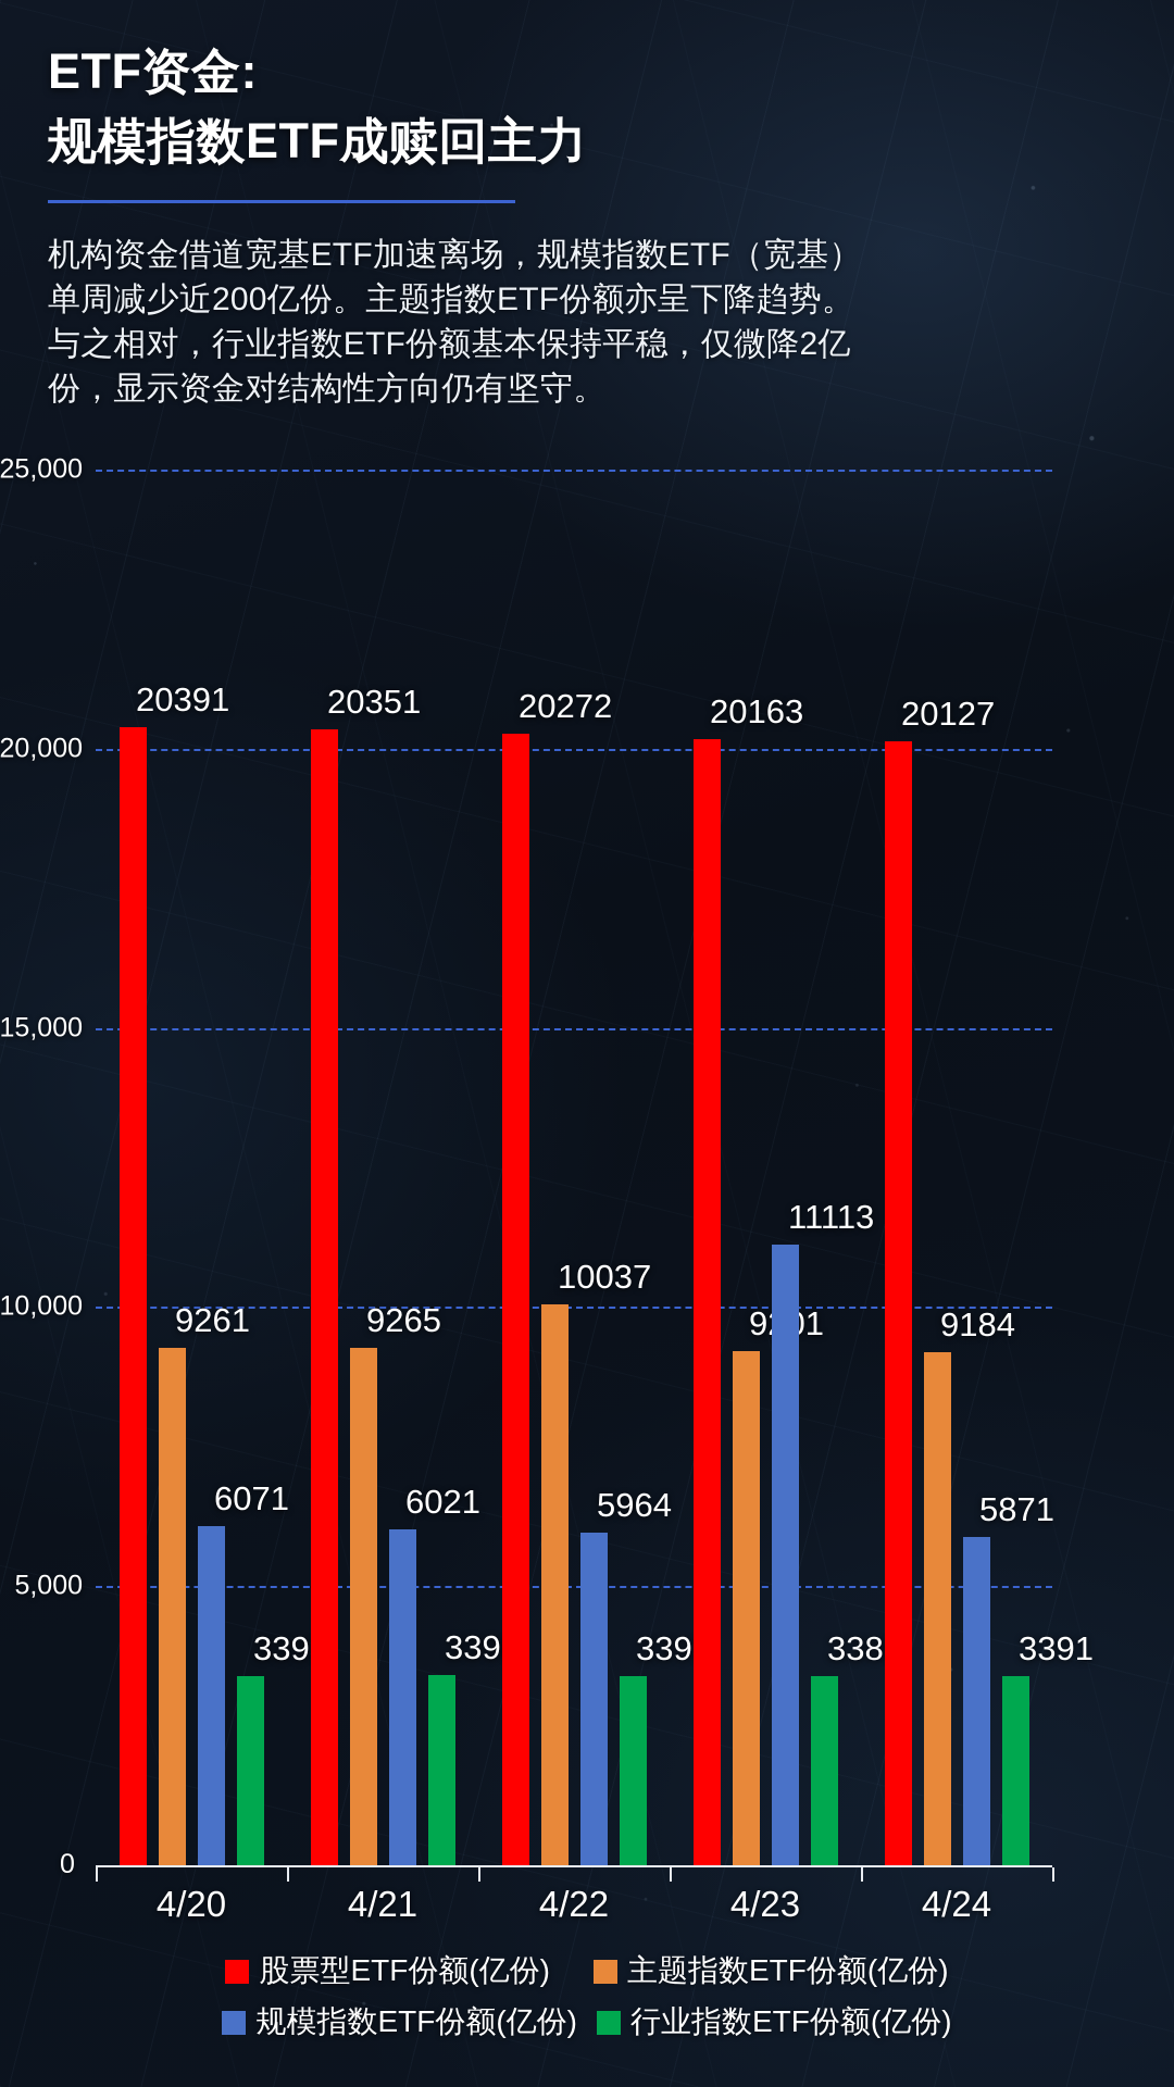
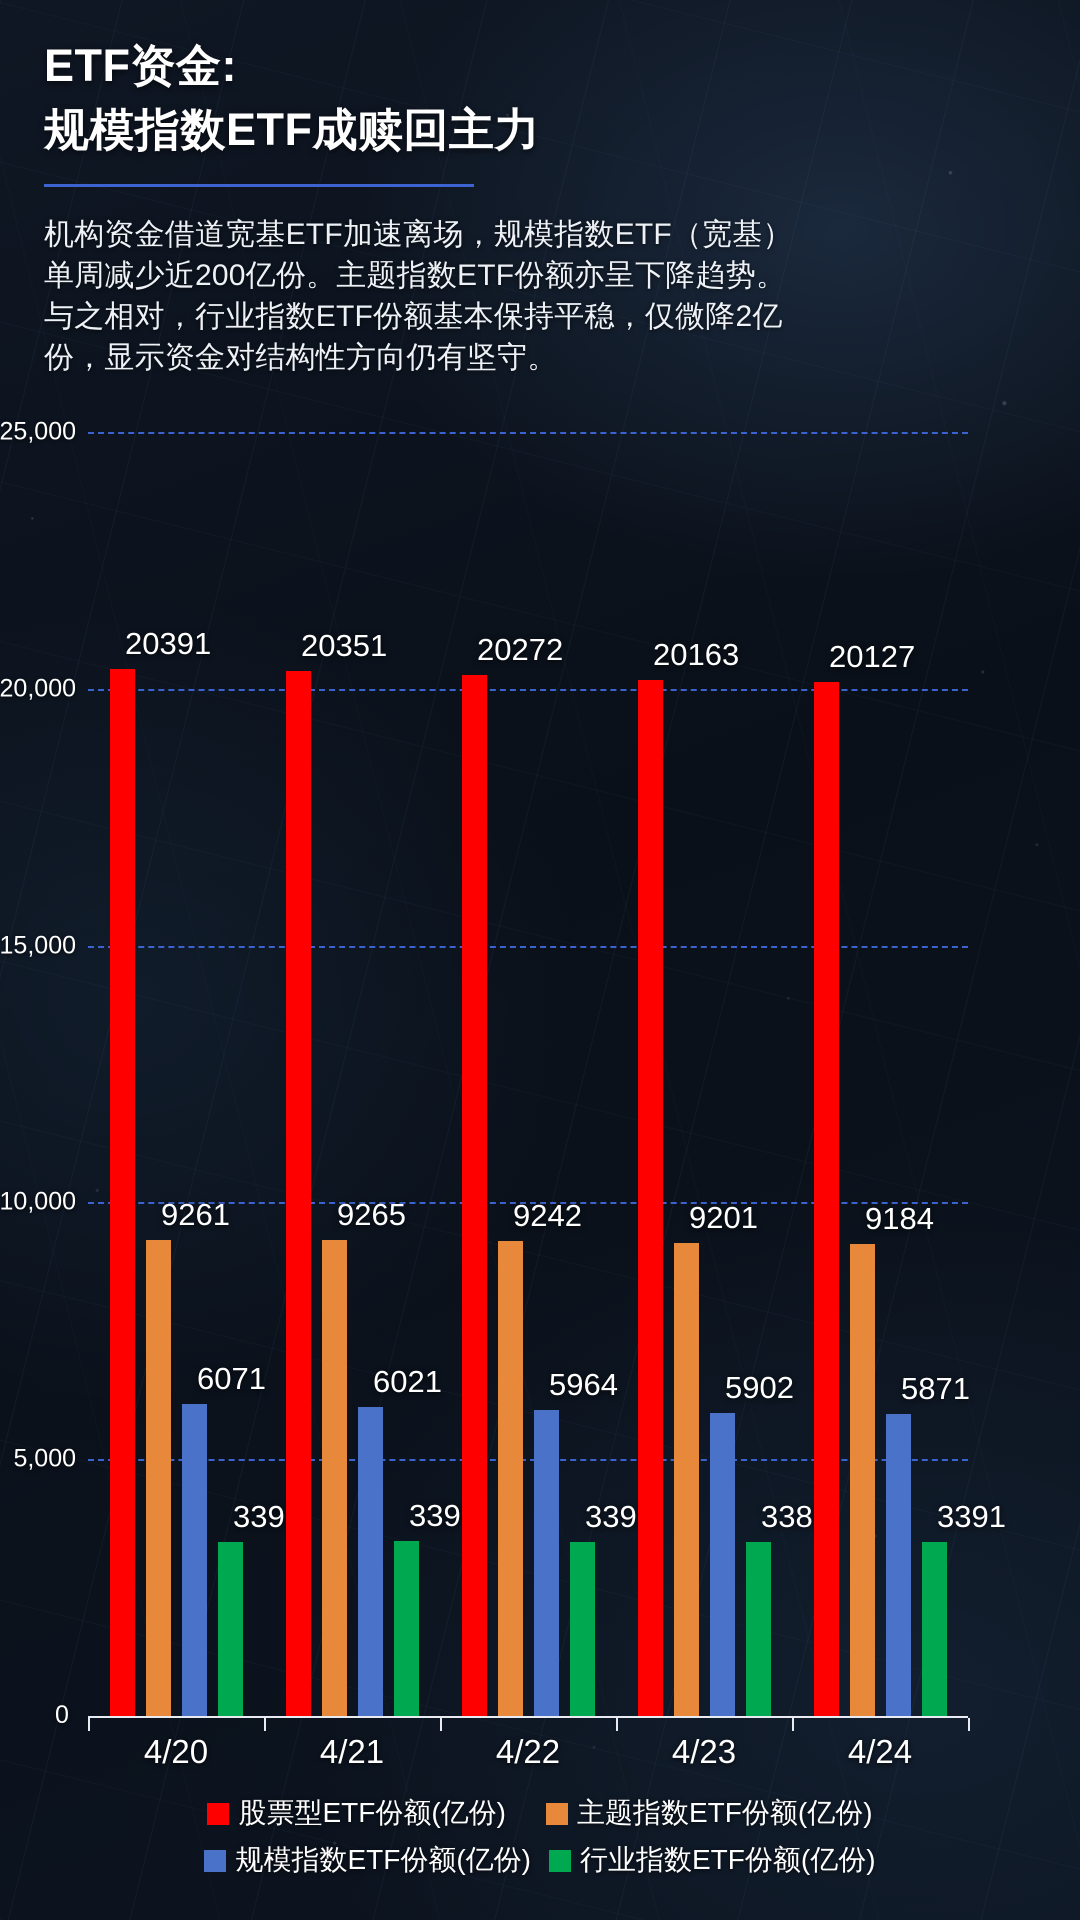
主题指数ETF份额(亿份)/4/22: 10037 -> 9242
规模指数ETF份额(亿份)/4/23: 11113 -> 5902
